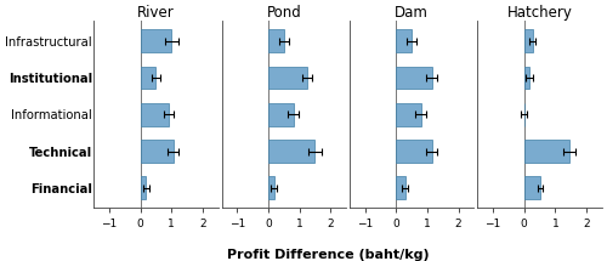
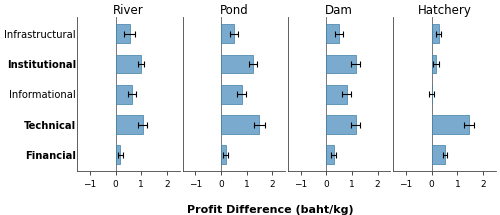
River/Infrastructural: 1.00 -> 0.55
River/Institutional: 0.50 -> 1.00
River/Informational: 0.90 -> 0.65
